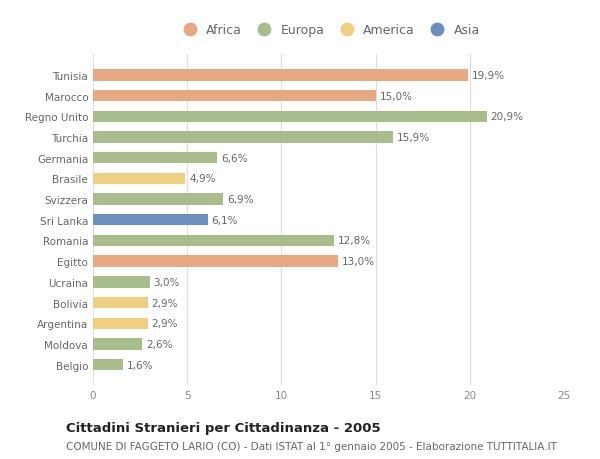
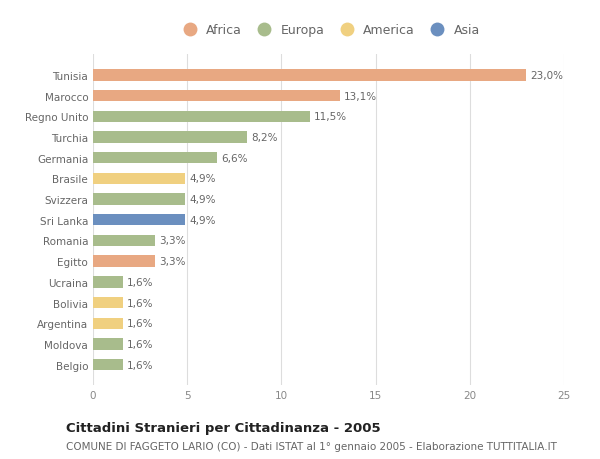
Tunisia: 19,9% -> 23,0%
Marocco: 15,0% -> 13,1%
Regno Unito: 20,9% -> 11,5%
Turchia: 15,9% -> 8,2%
Svizzera: 6,9% -> 4,9%
Sri Lanka: 6,1% -> 4,9%
Romania: 12,8% -> 3,3%
Egitto: 13,0% -> 3,3%
Ucraina: 3,0% -> 1,6%
Bolivia: 2,9% -> 1,6%
Argentina: 2,9% -> 1,6%
Moldova: 2,6% -> 1,6%
